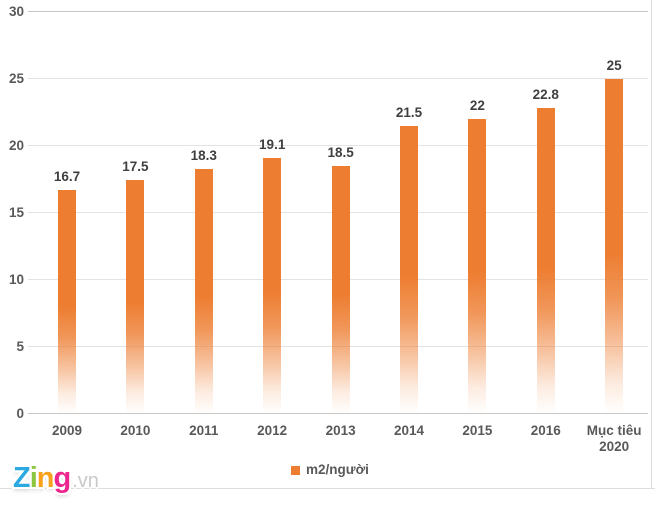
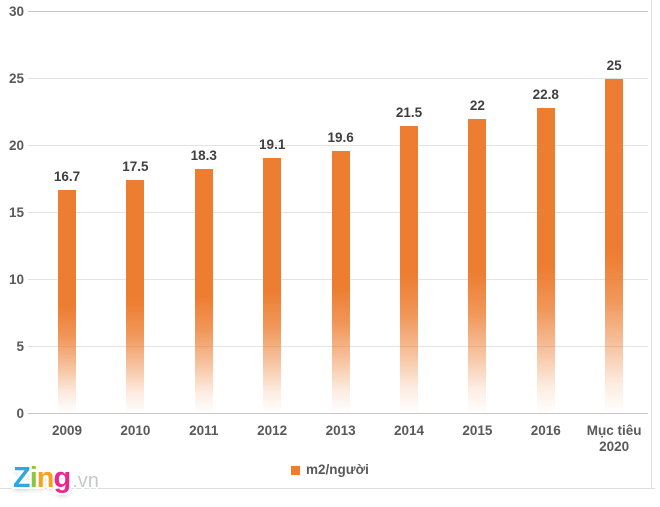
2013: 18.5 -> 19.6
